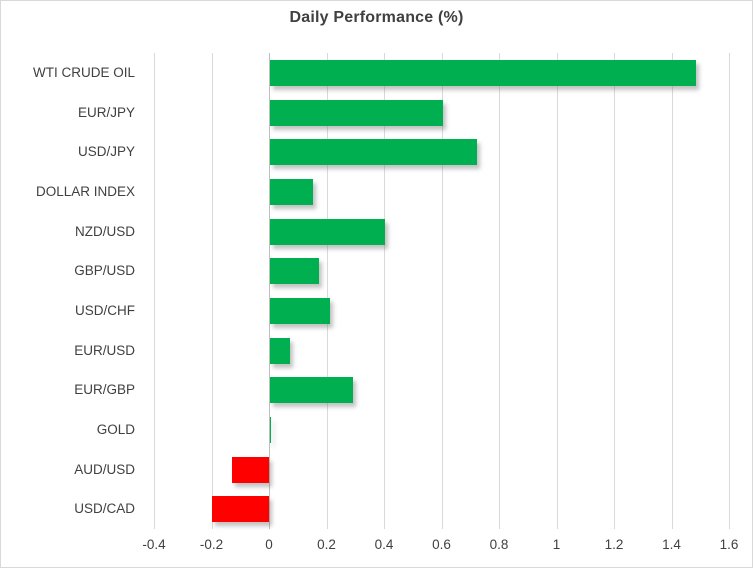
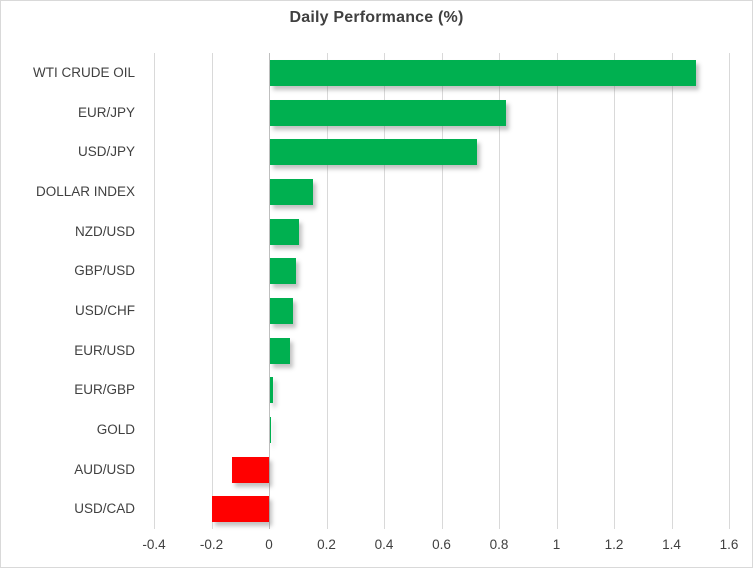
EUR/JPY: 0.60 -> 0.82
NZD/USD: 0.40 -> 0.10
GBP/USD: 0.17 -> 0.09
USD/CHF: 0.21 -> 0.08
EUR/GBP: 0.29 -> 0.01
